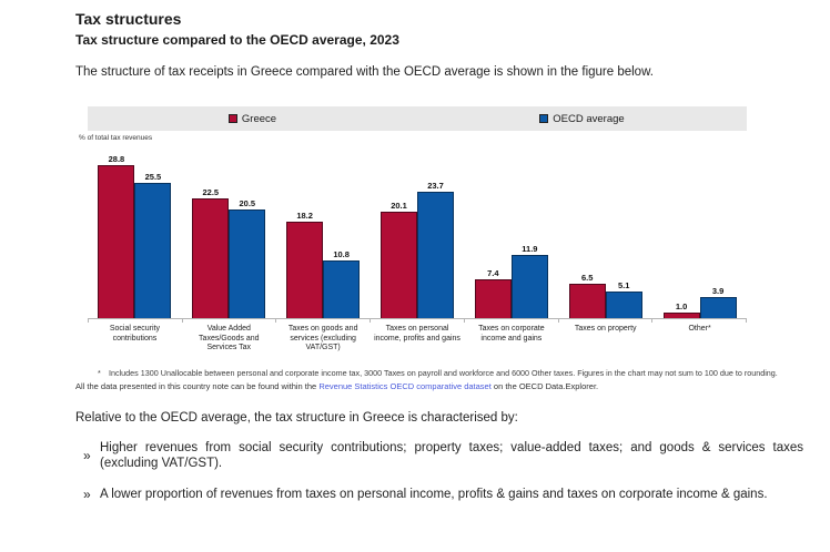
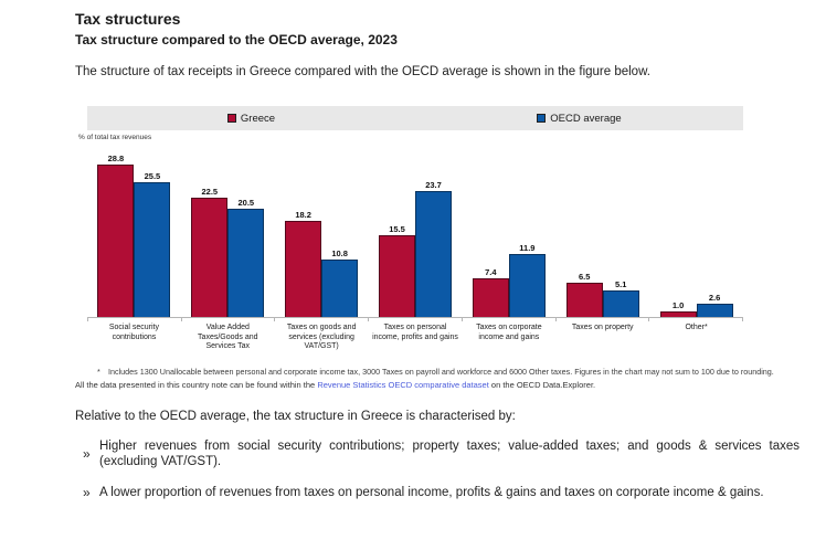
Greece/Taxes on personal income, profits and gains: 20.1 -> 15.5
OECD average/Other*: 3.9 -> 2.6
